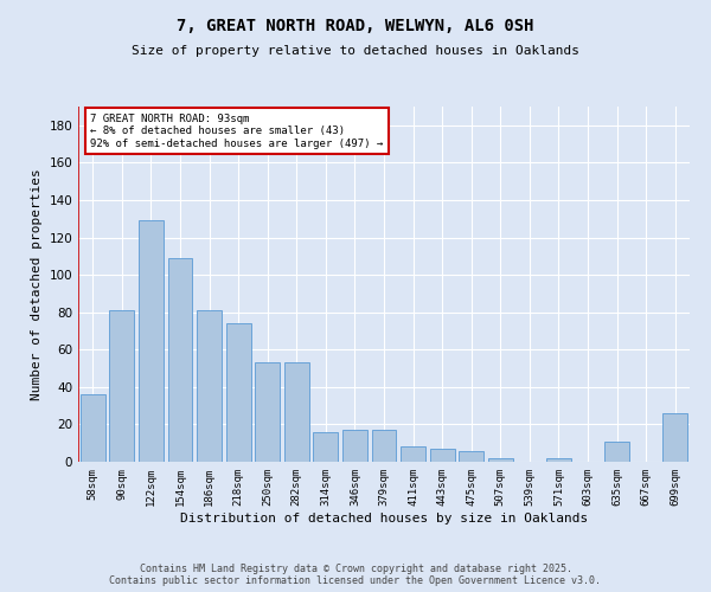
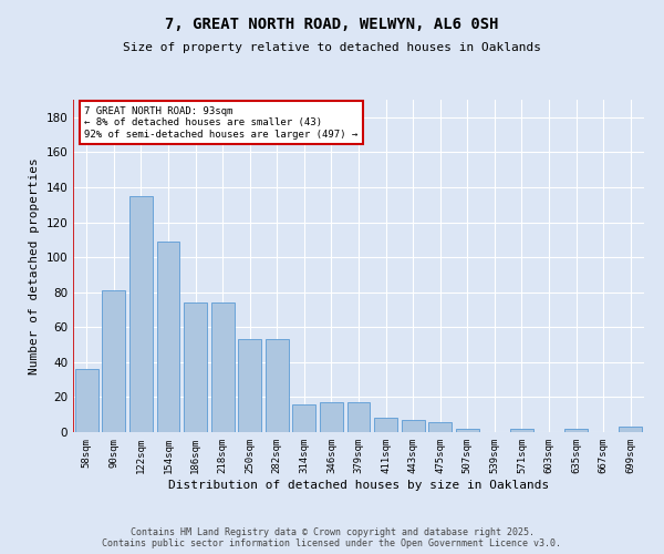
122sqm: 129 -> 135
186sqm: 81 -> 74
635sqm: 11 -> 2
699sqm: 26 -> 3
